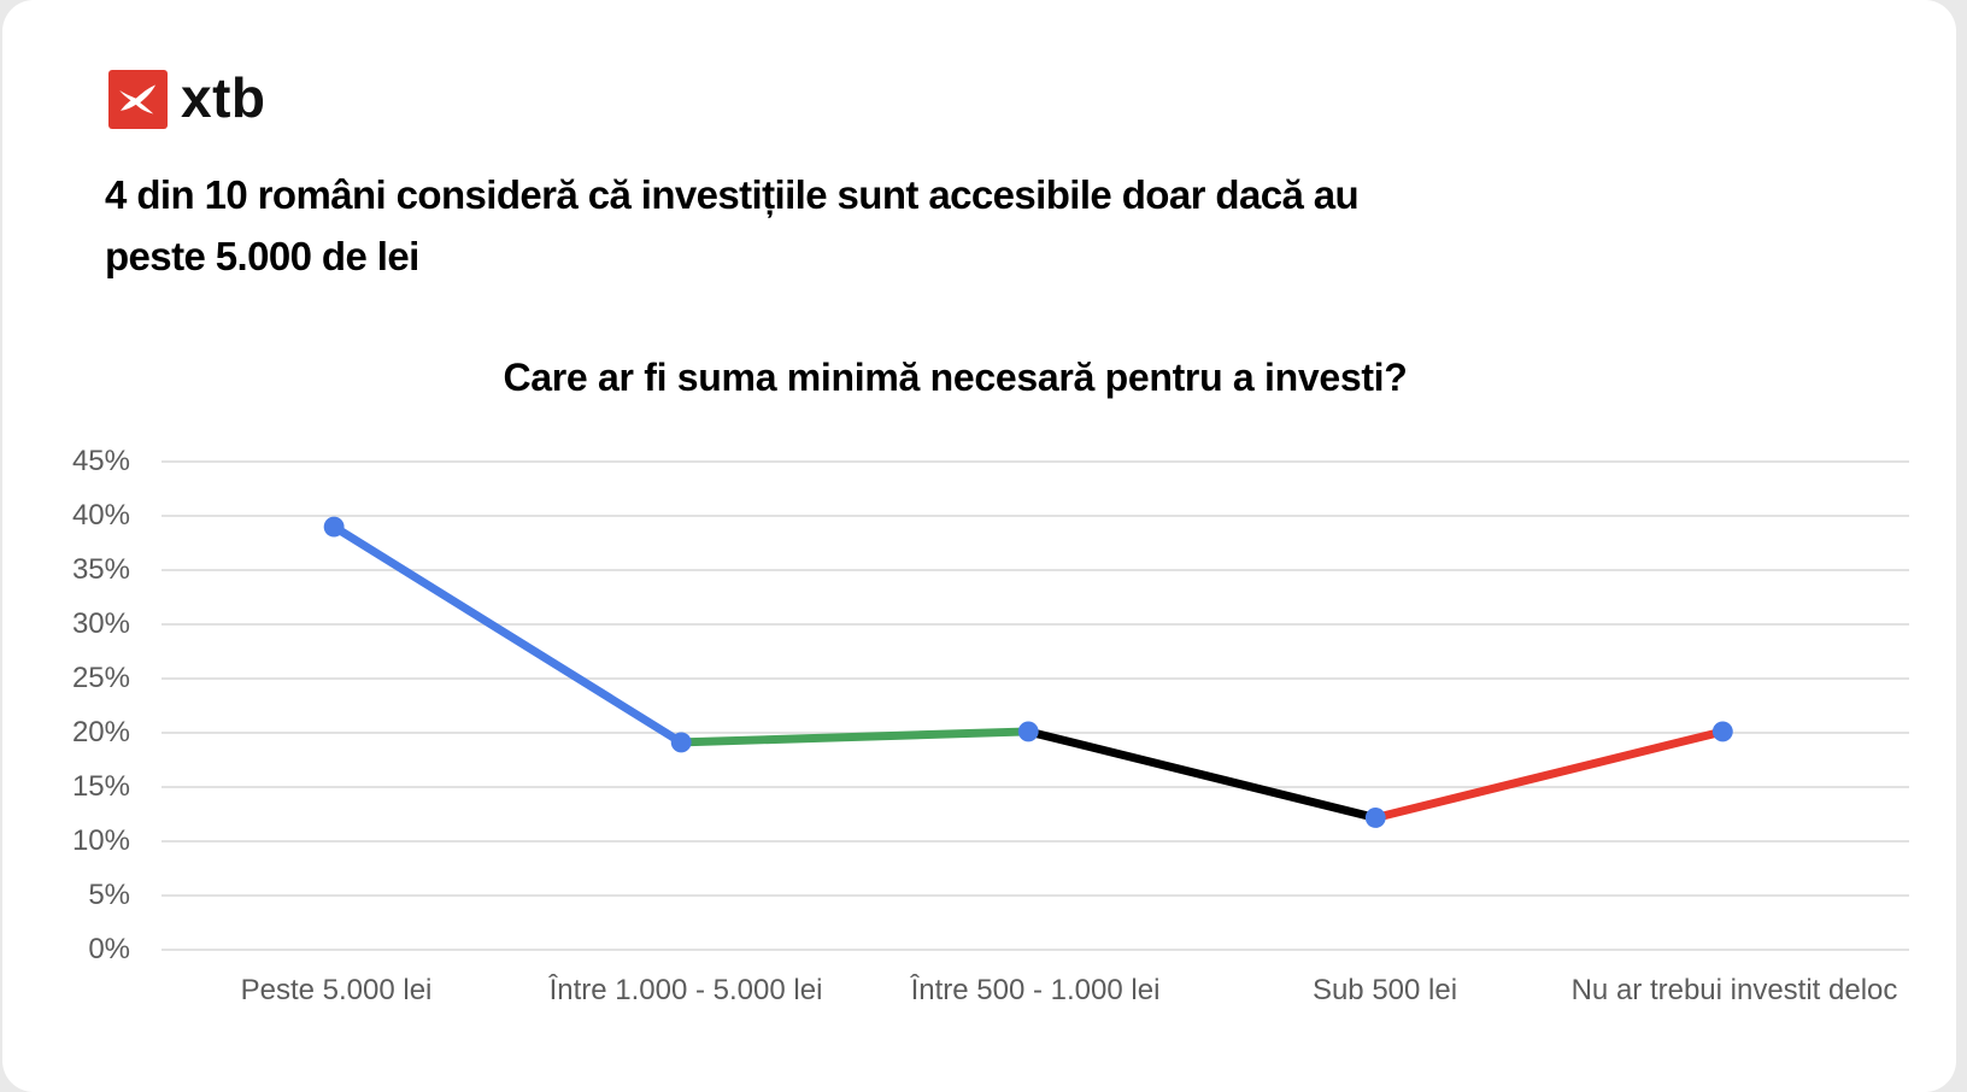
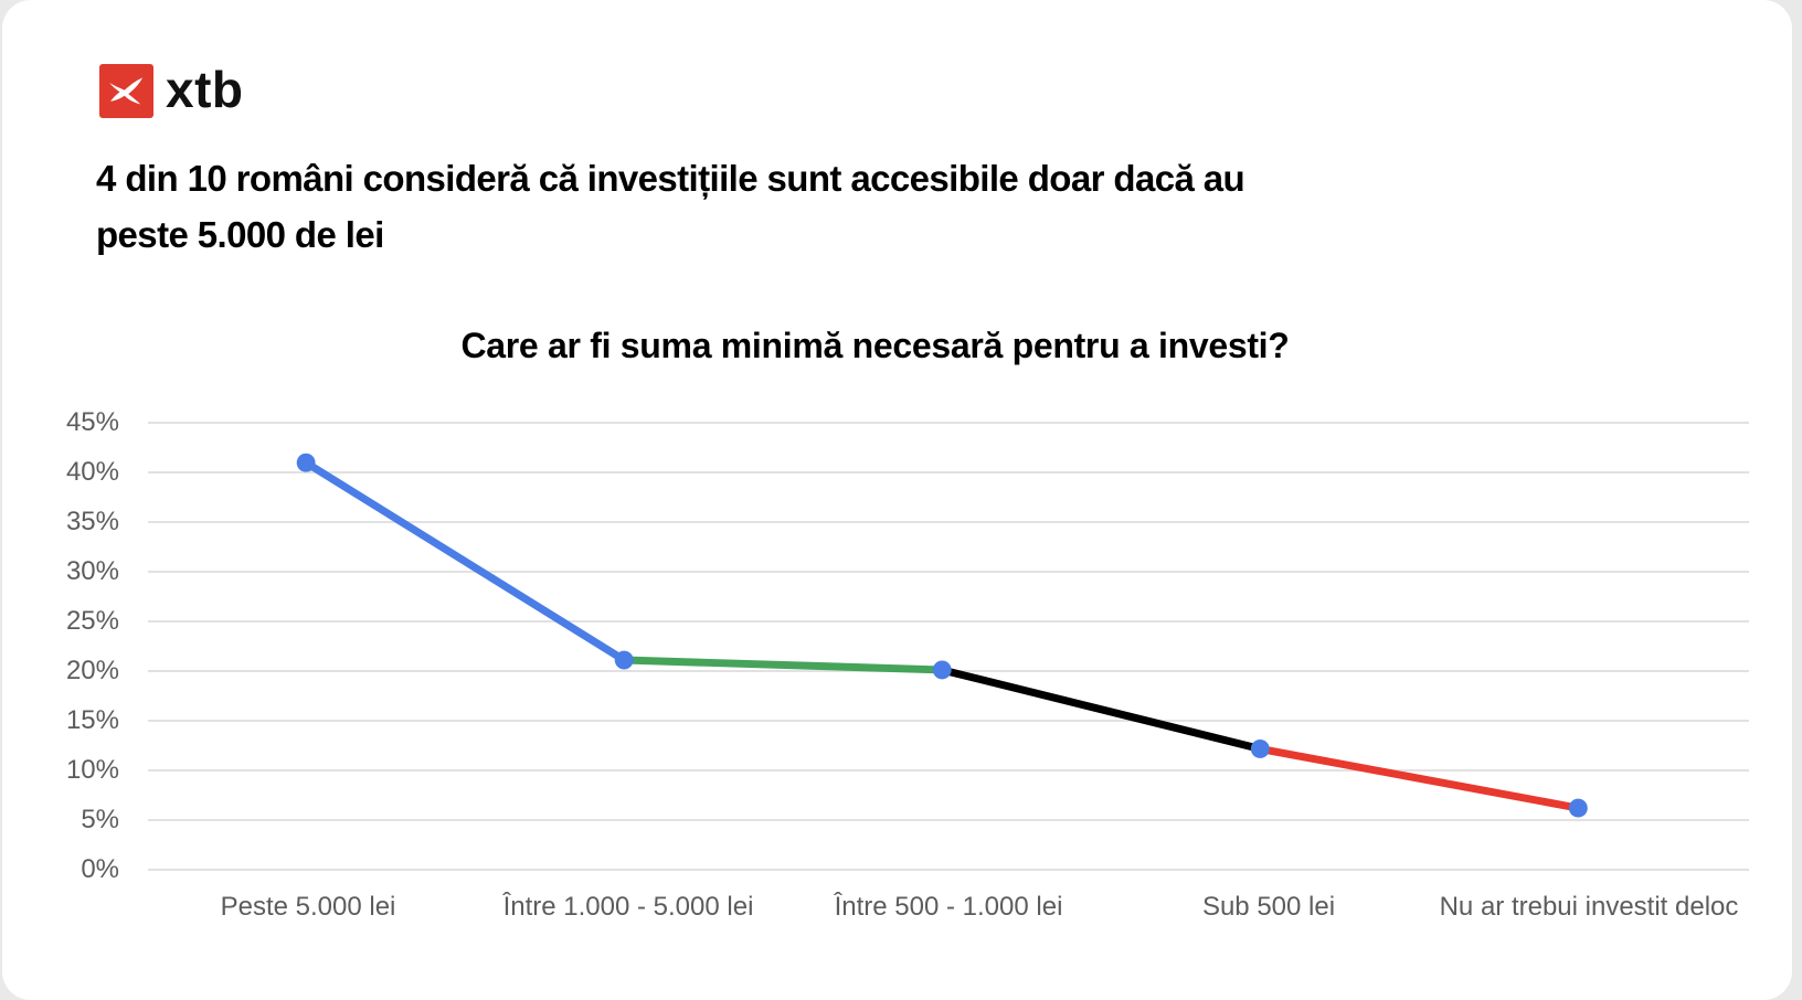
Peste 5.000 lei: 39% -> 41%
Între 1.000 - 5.000 lei: 19% -> 21%
Nu ar trebui investit deloc: 20% -> 6%
